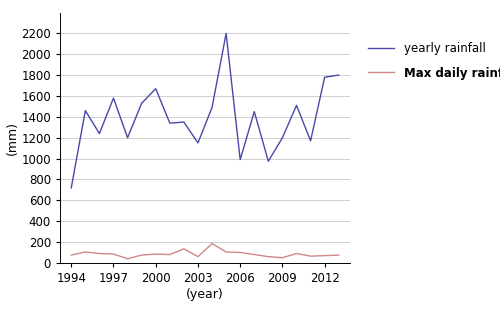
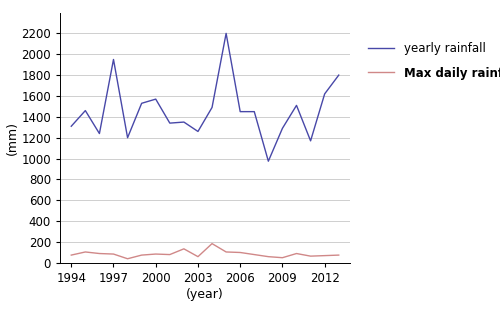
yearly rainfall/1994: 720 -> 1310
yearly rainfall/1997: 1580 -> 1950
yearly rainfall/2000: 1670 -> 1570
yearly rainfall/2003: 1150 -> 1260
yearly rainfall/2006: 990 -> 1450
yearly rainfall/2009: 1200 -> 1290
yearly rainfall/2012: 1780 -> 1620
